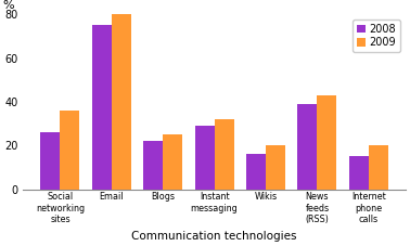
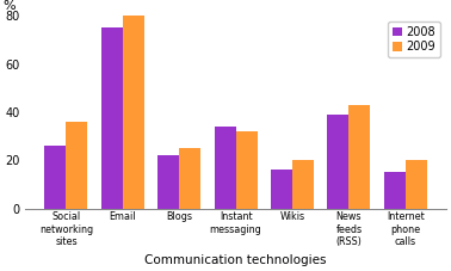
2008/Instant messaging: 29 -> 34
